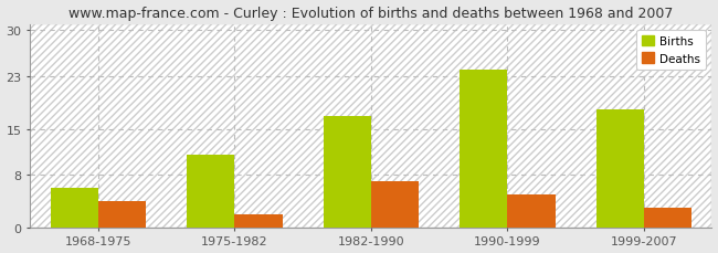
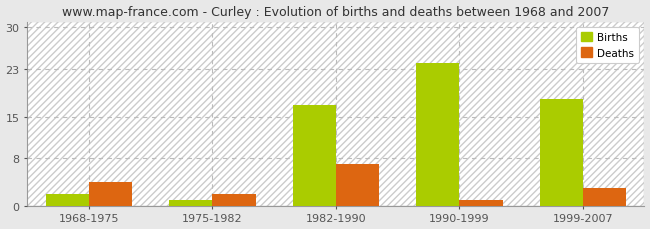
Births/1968-1975: 6 -> 2
Births/1975-1982: 11 -> 1
Deaths/1990-1999: 5 -> 1
